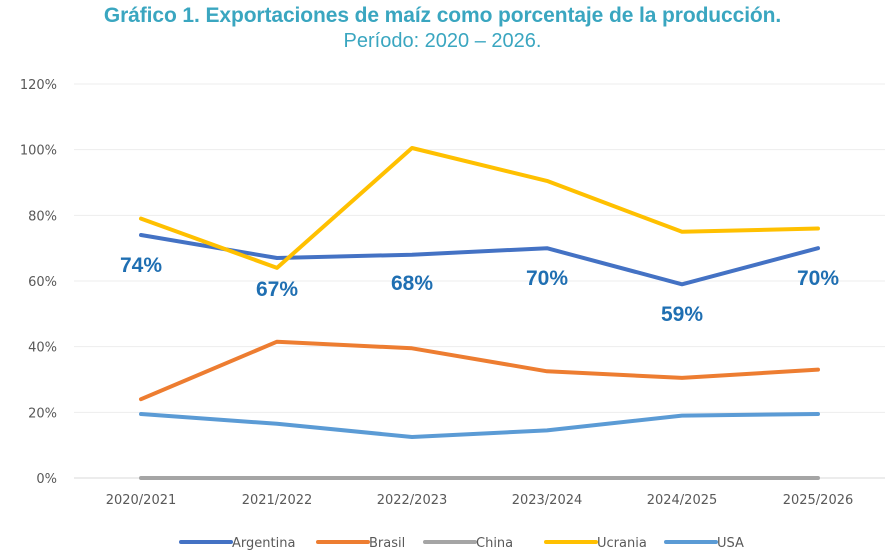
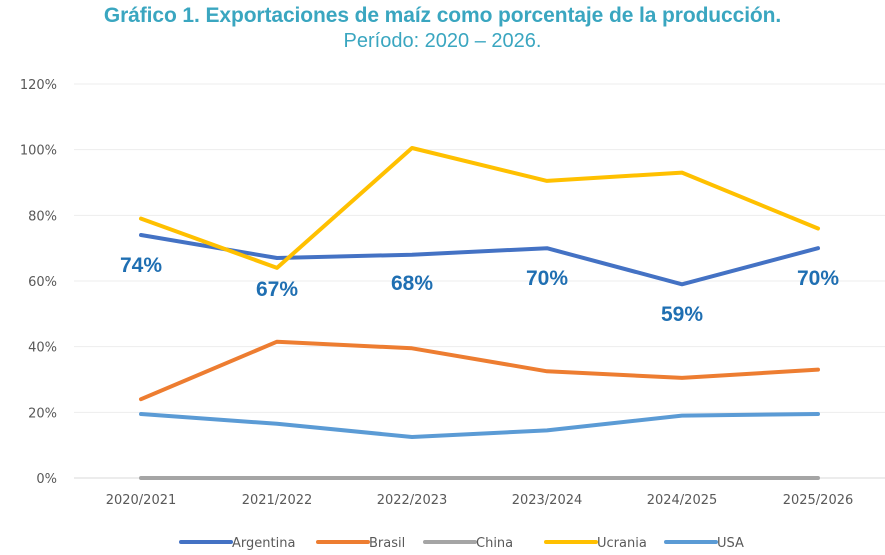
Ucrania/2024/2025: 75% -> 93%
